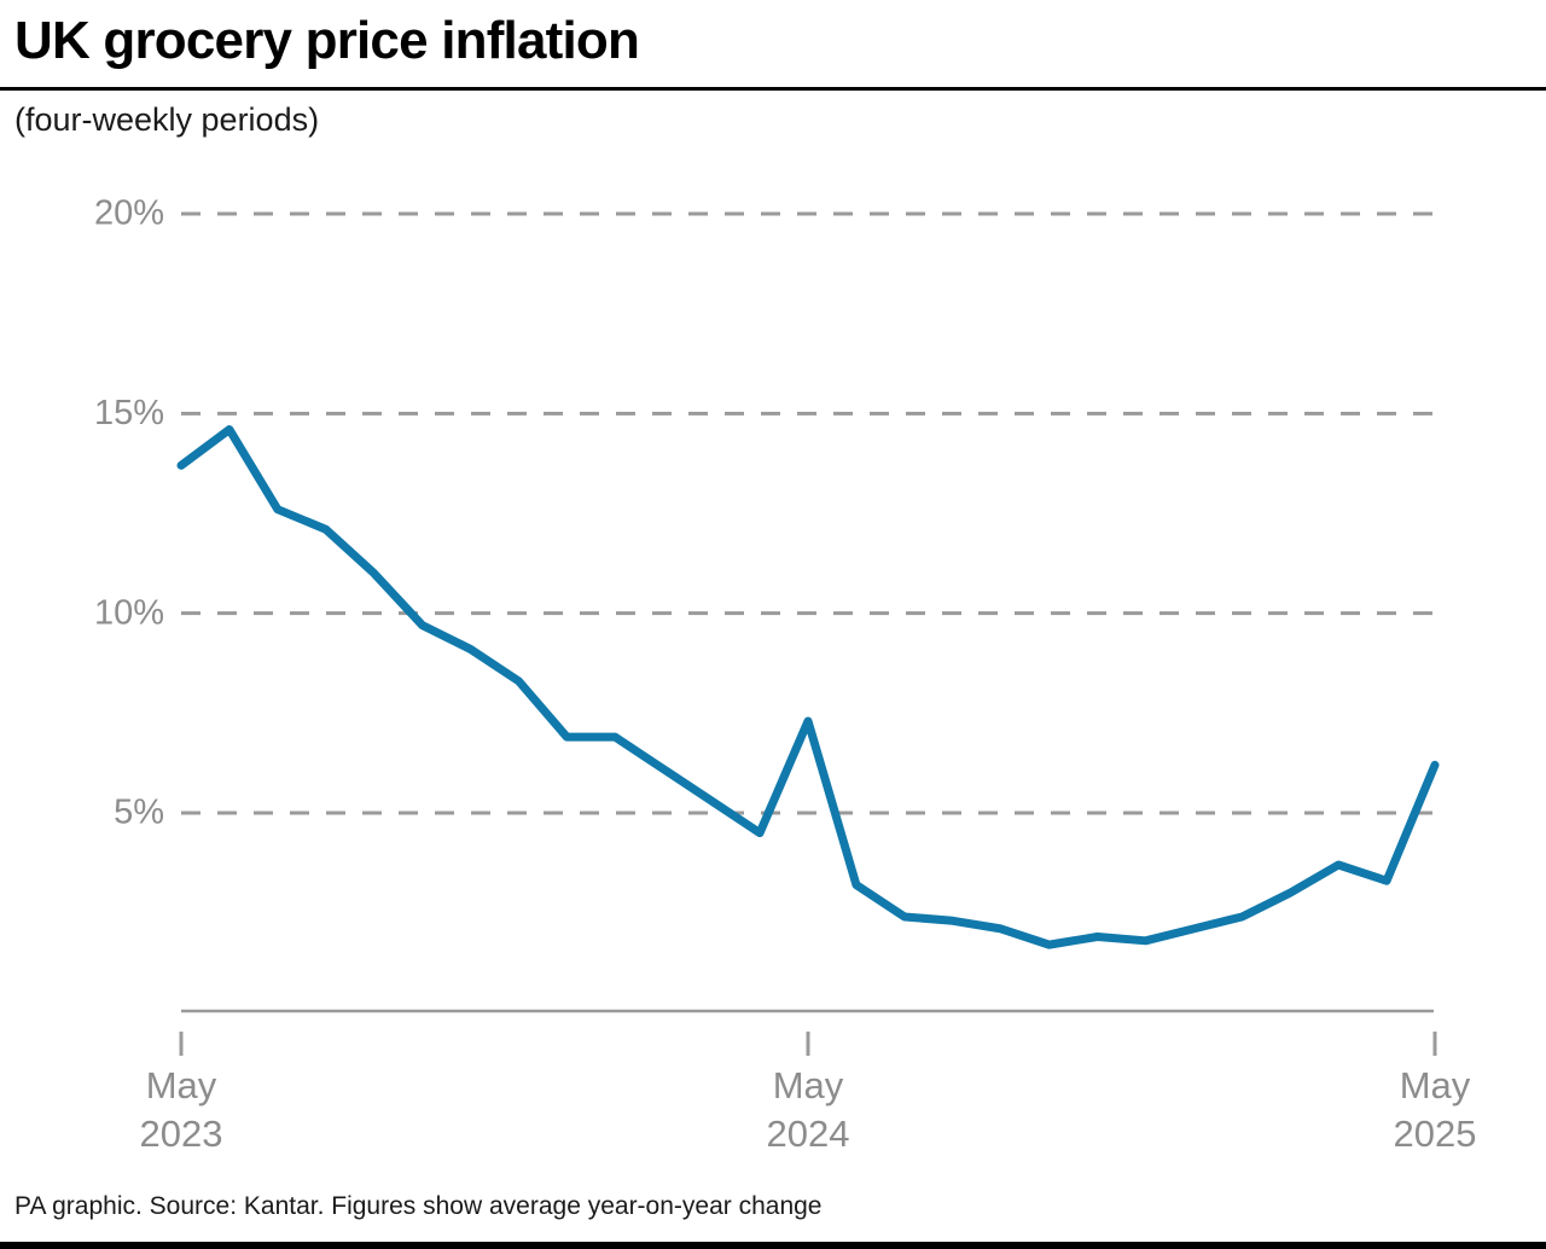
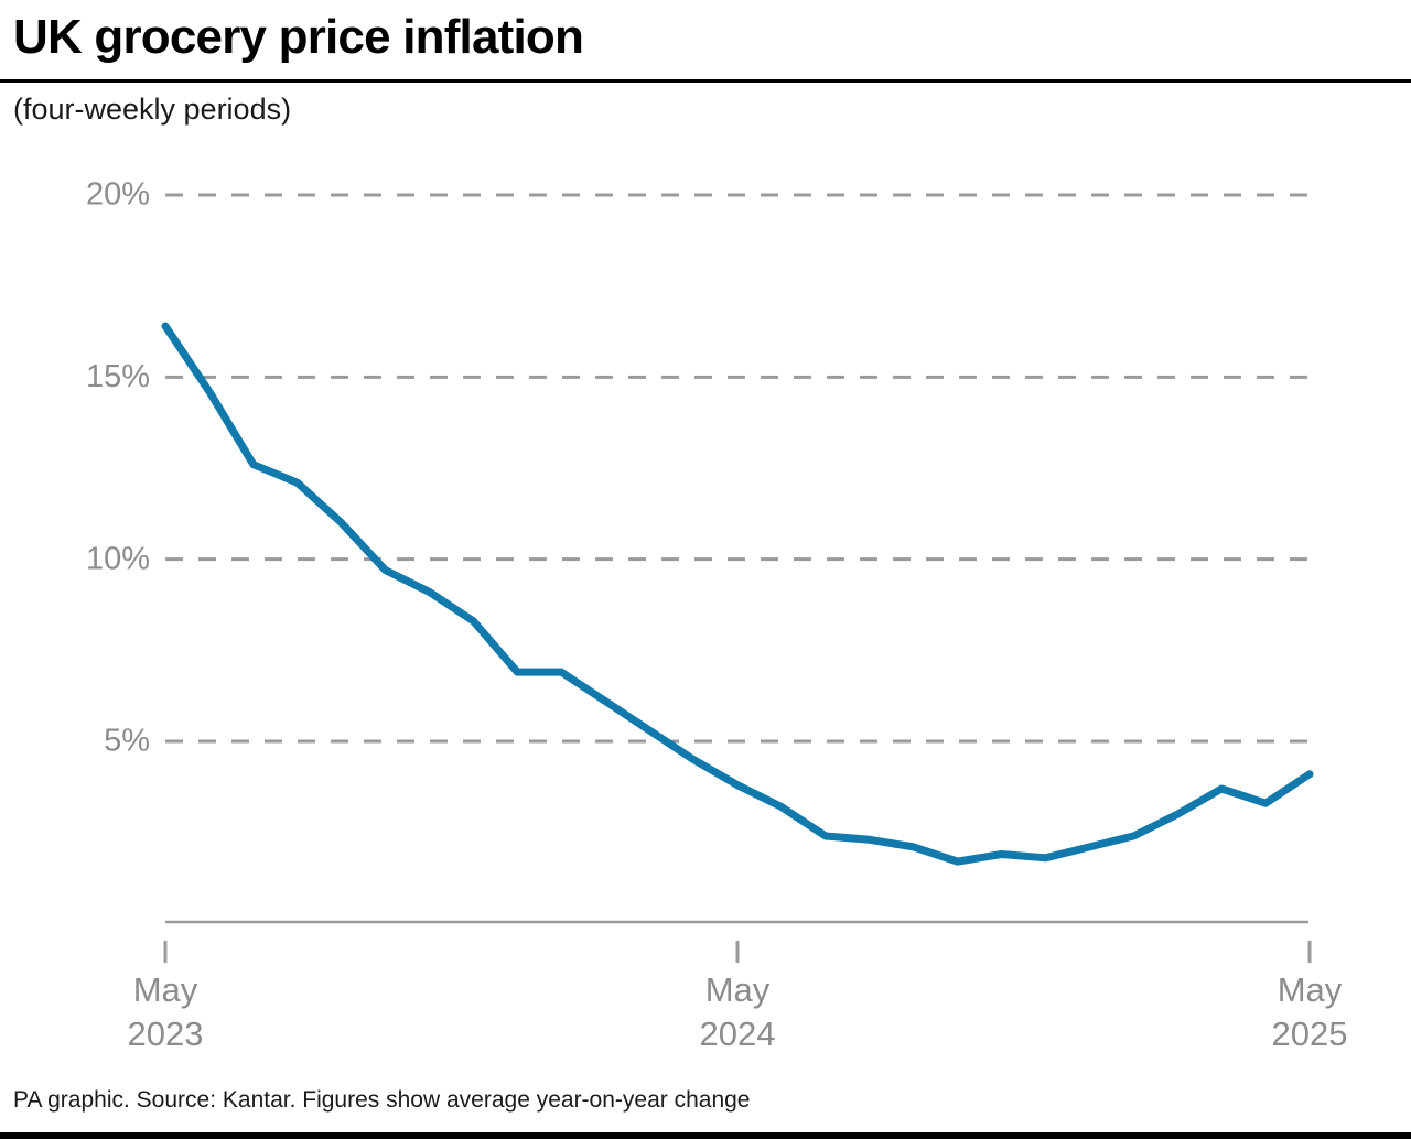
May 2023: 13.7% -> 16.4%
May 2024: 7.3% -> 3.8%
May 2025: 6.2% -> 4.1%
